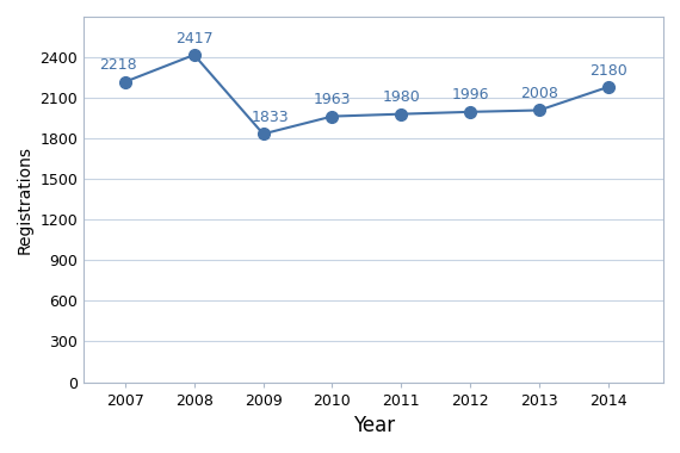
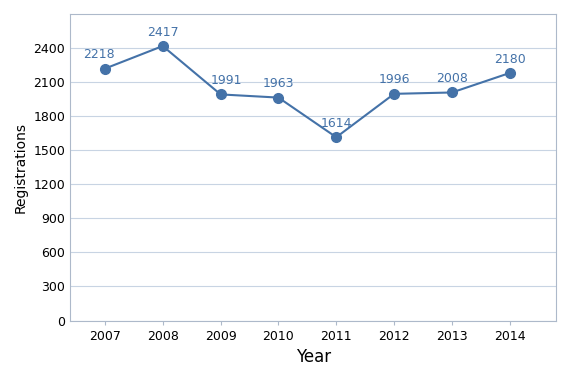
2009: 1833 -> 1991
2011: 1980 -> 1614
